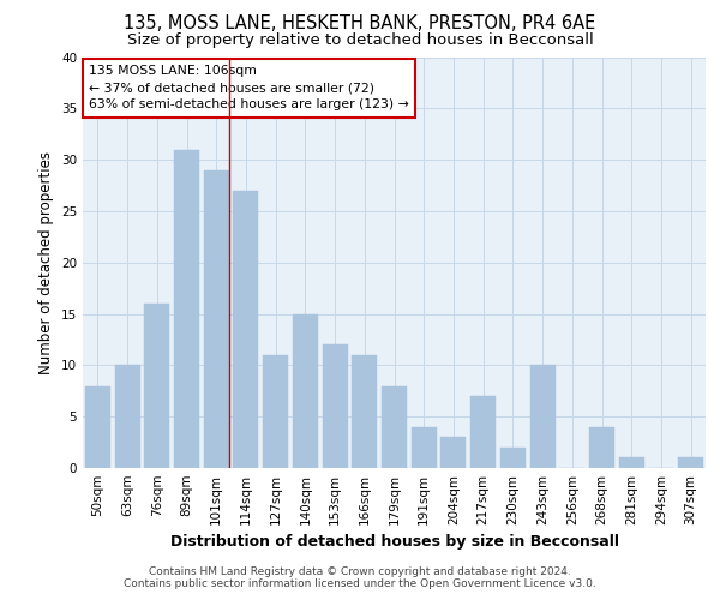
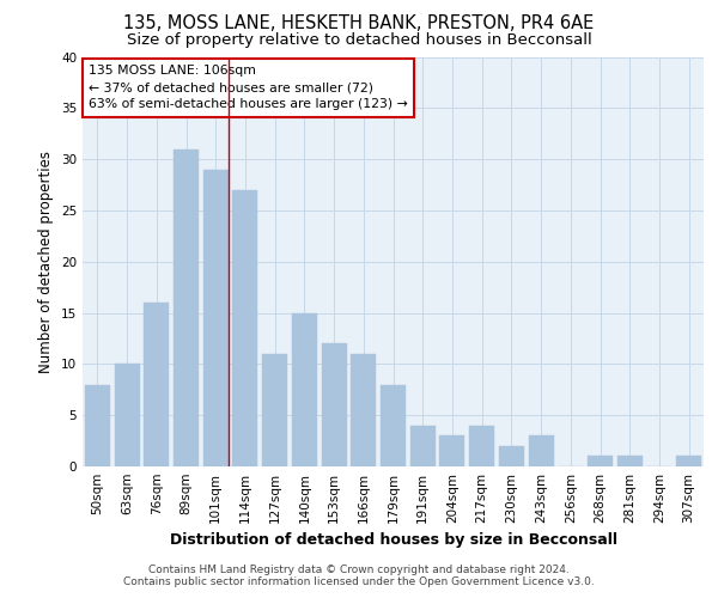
217sqm: 7 -> 4
243sqm: 10 -> 3
268sqm: 4 -> 1
